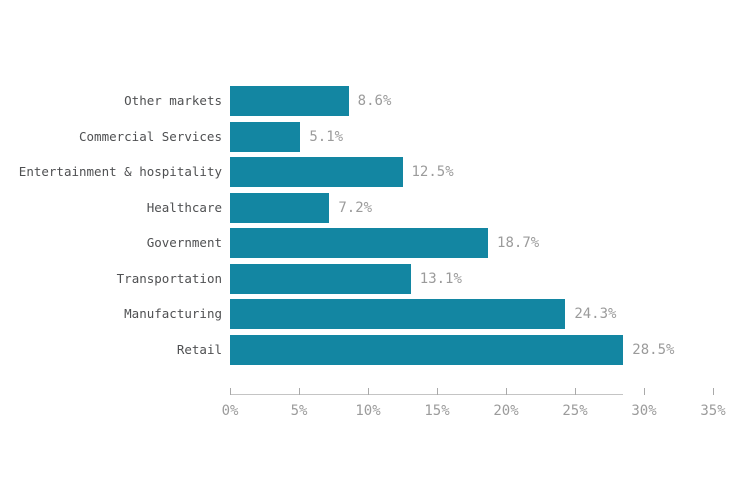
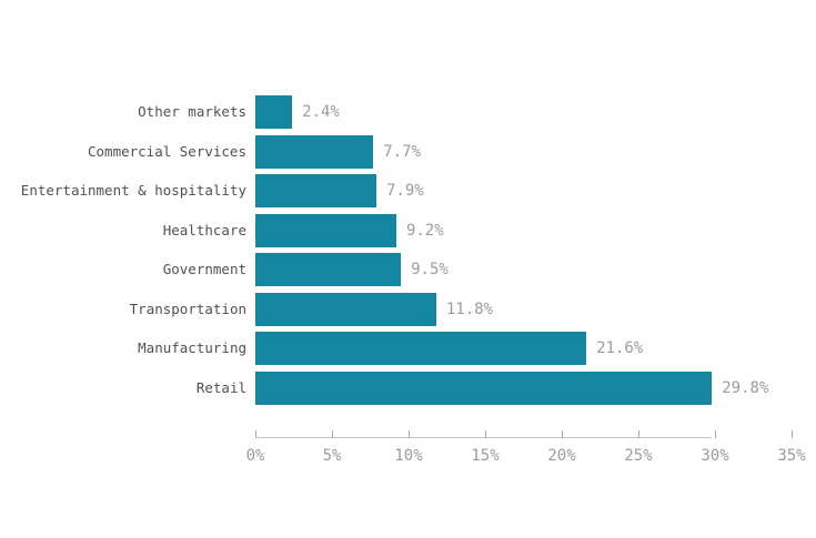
Other markets: 8.6% -> 2.4%
Commercial Services: 5.1% -> 7.7%
Entertainment & hospitality: 12.5% -> 7.9%
Healthcare: 7.2% -> 9.2%
Government: 18.7% -> 9.5%
Transportation: 13.1% -> 11.8%
Manufacturing: 24.3% -> 21.6%
Retail: 28.5% -> 29.8%
